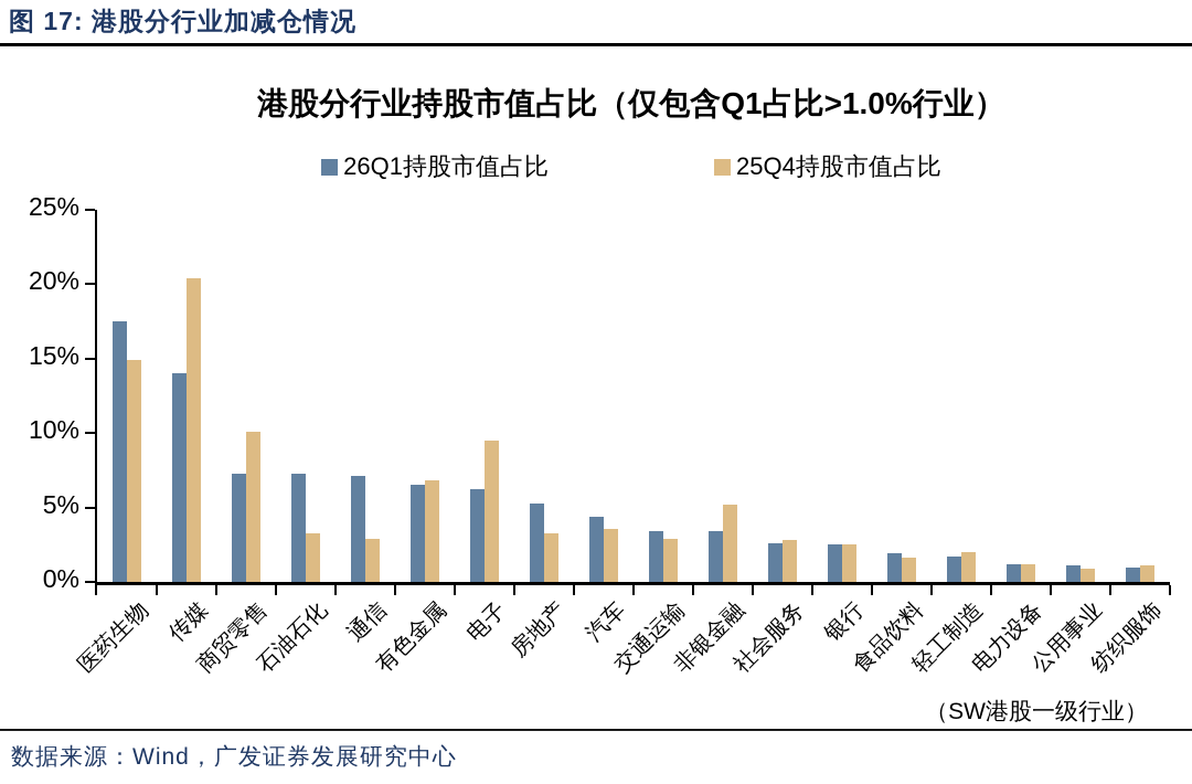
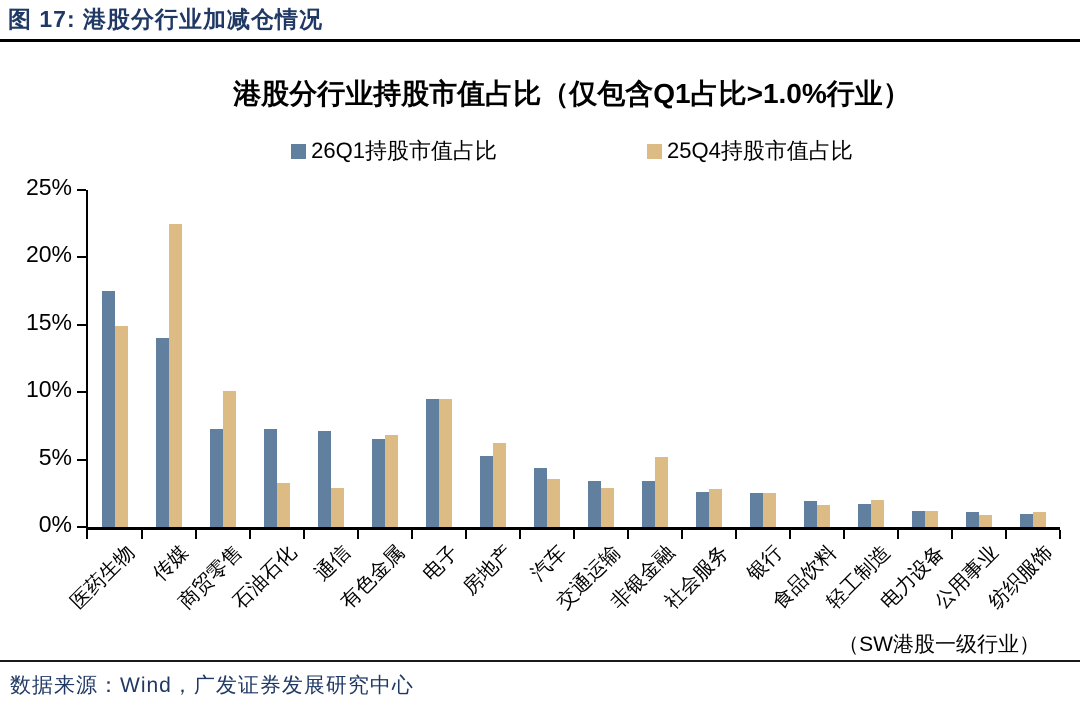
25Q4持股市值占比/传媒: 20.4% -> 22.5%
26Q1持股市值占比/电子: 6.2% -> 9.5%
25Q4持股市值占比/房地产: 3.3% -> 6.2%
